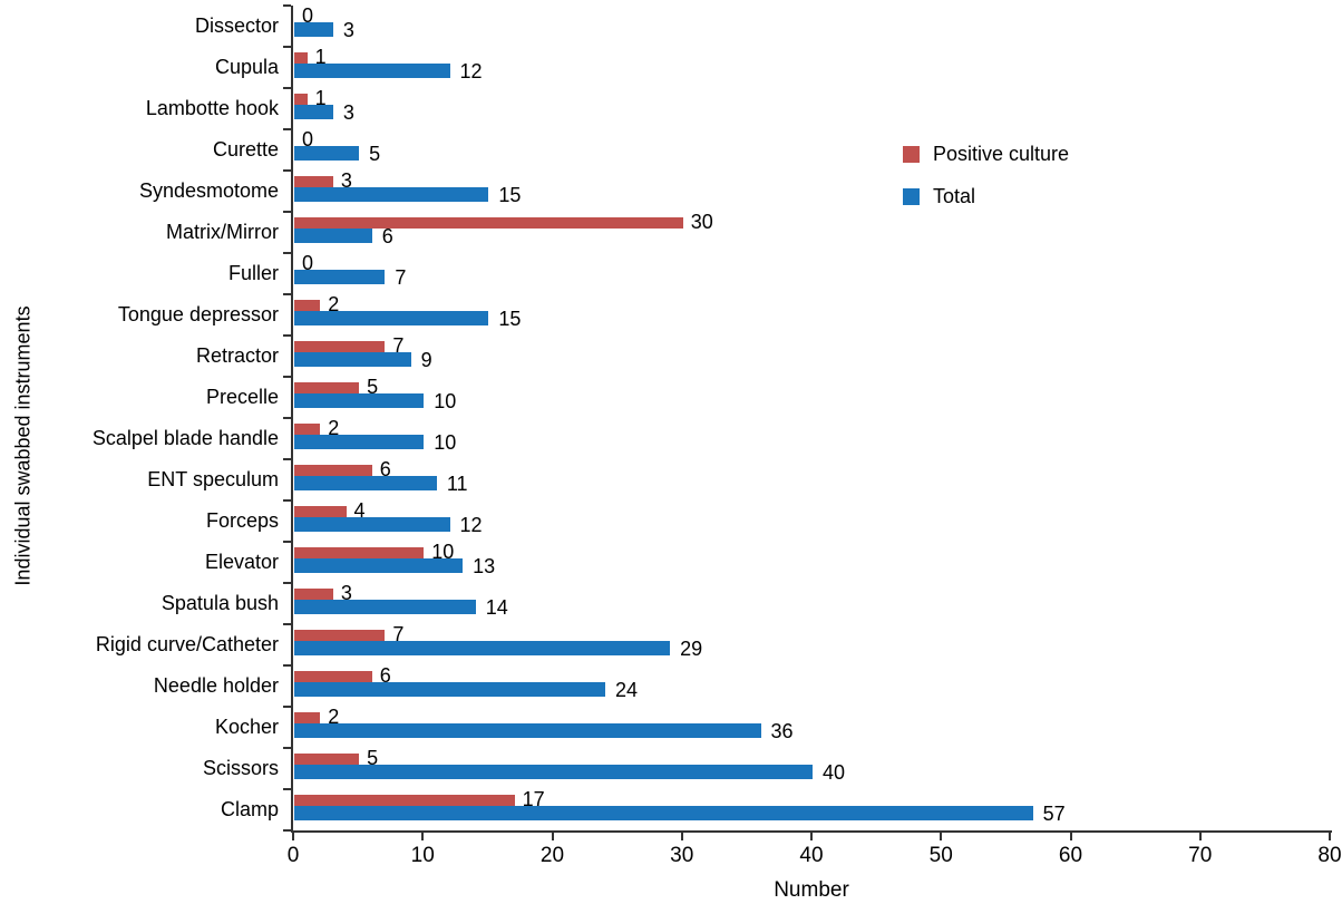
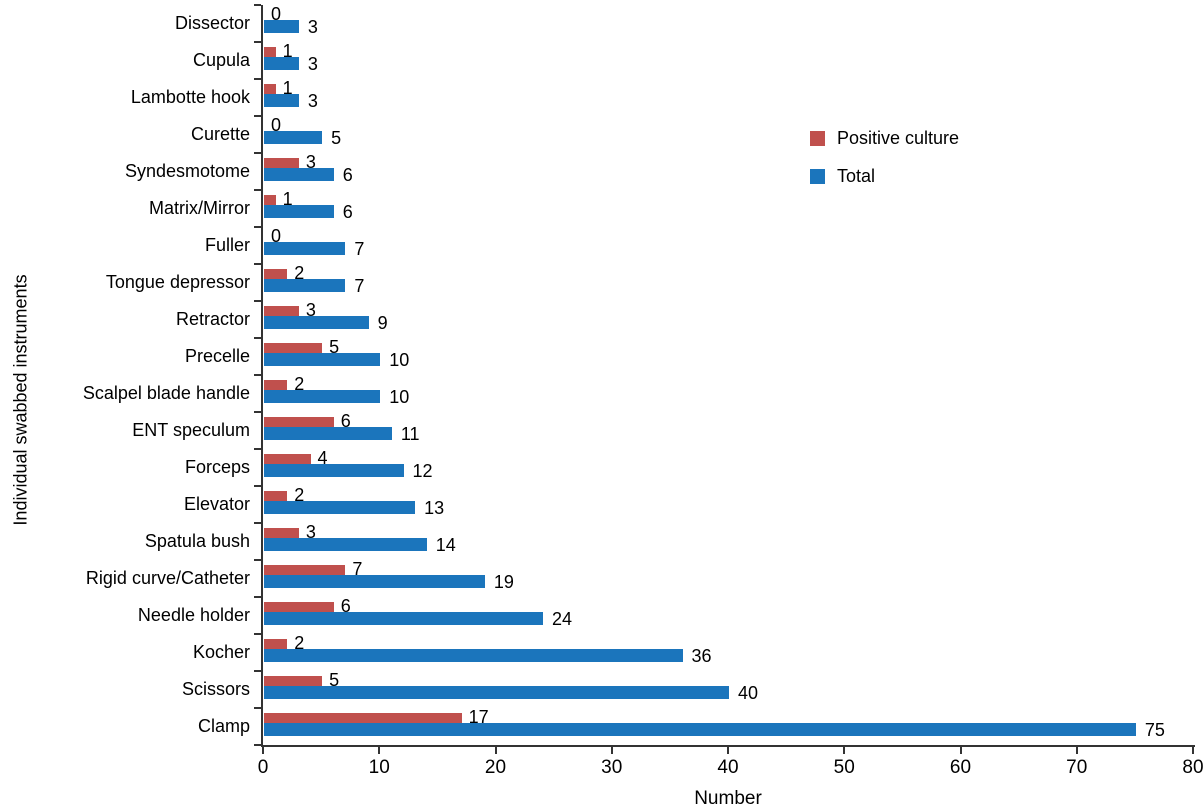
Total/Cupula: 12 -> 3
Total/Syndesmotome: 15 -> 6
Positive culture/Matrix/Mirror: 30 -> 1
Total/Tongue depressor: 15 -> 7
Positive culture/Retractor: 7 -> 3
Positive culture/Elevator: 10 -> 2
Total/Rigid curve/Catheter: 29 -> 19
Total/Clamp: 57 -> 75
